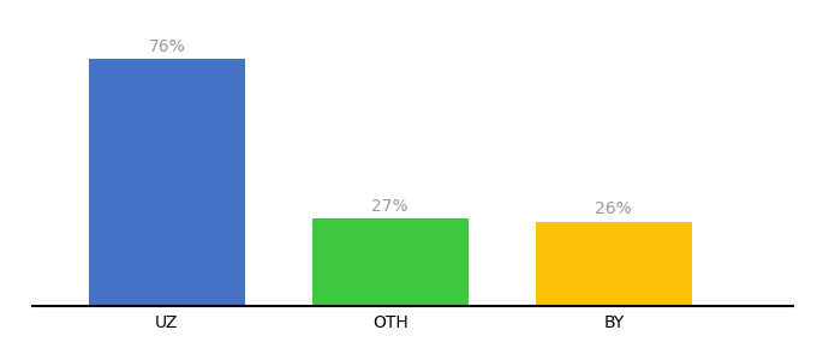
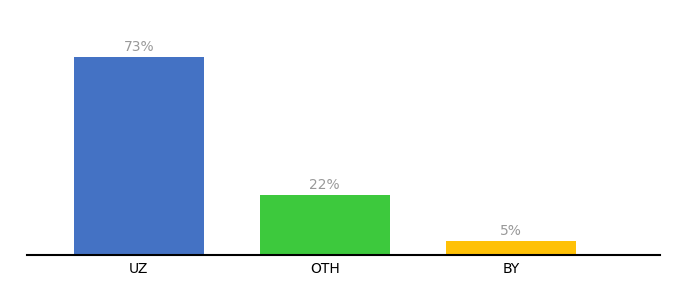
UZ: 76% -> 73%
OTH: 27% -> 22%
BY: 26% -> 5%
